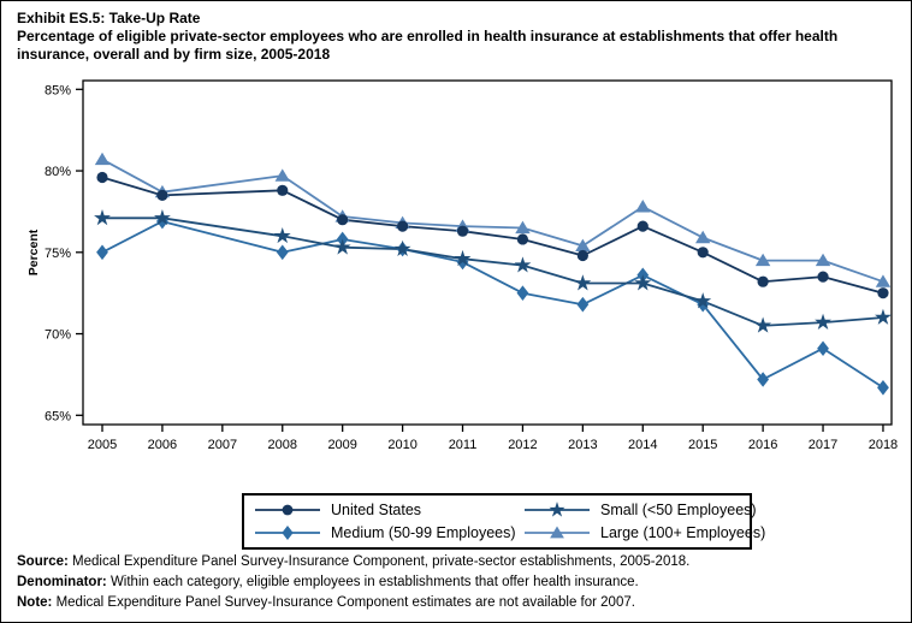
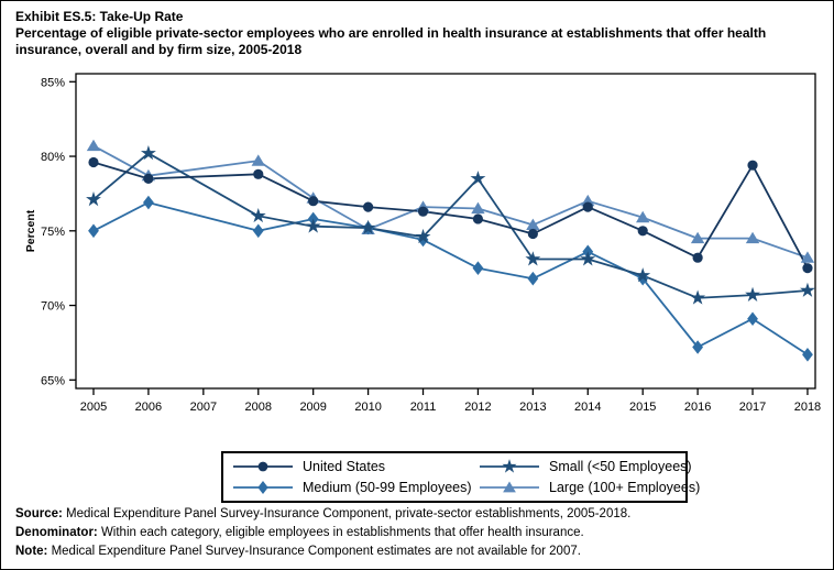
Small (<50 Employees)/2006: 77.1% -> 80.2%
Large (100+ Employees)/2010: 76.8% -> 75.1%
Small (<50 Employees)/2012: 74.2% -> 78.5%
Large (100+ Employees)/2014: 77.8% -> 77.0%
United States/2017: 73.5% -> 79.4%
